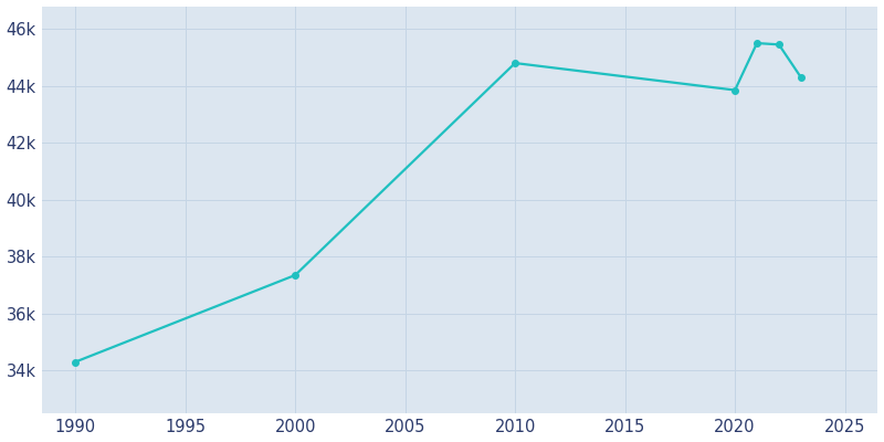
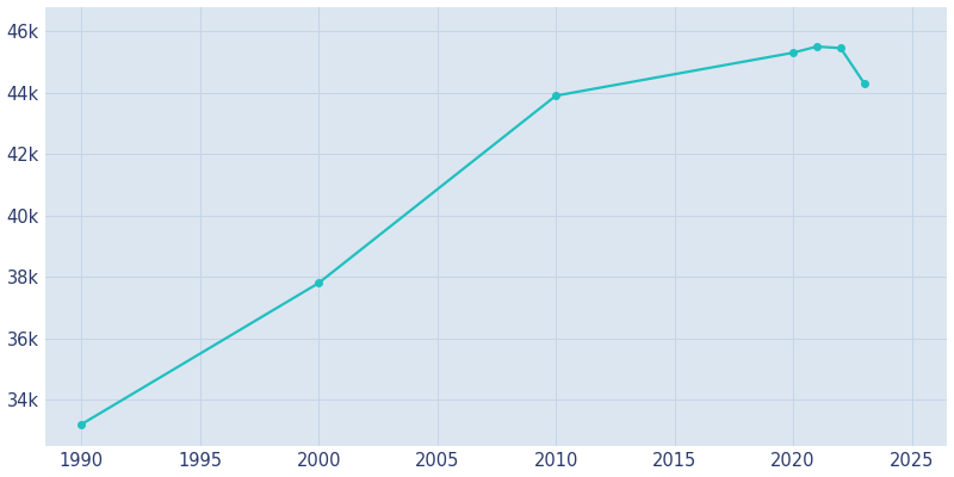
1990: 34.30k -> 33.20k
2000: 37.35k -> 37.80k
2010: 44.80k -> 43.90k
2020: 43.85k -> 45.30k
